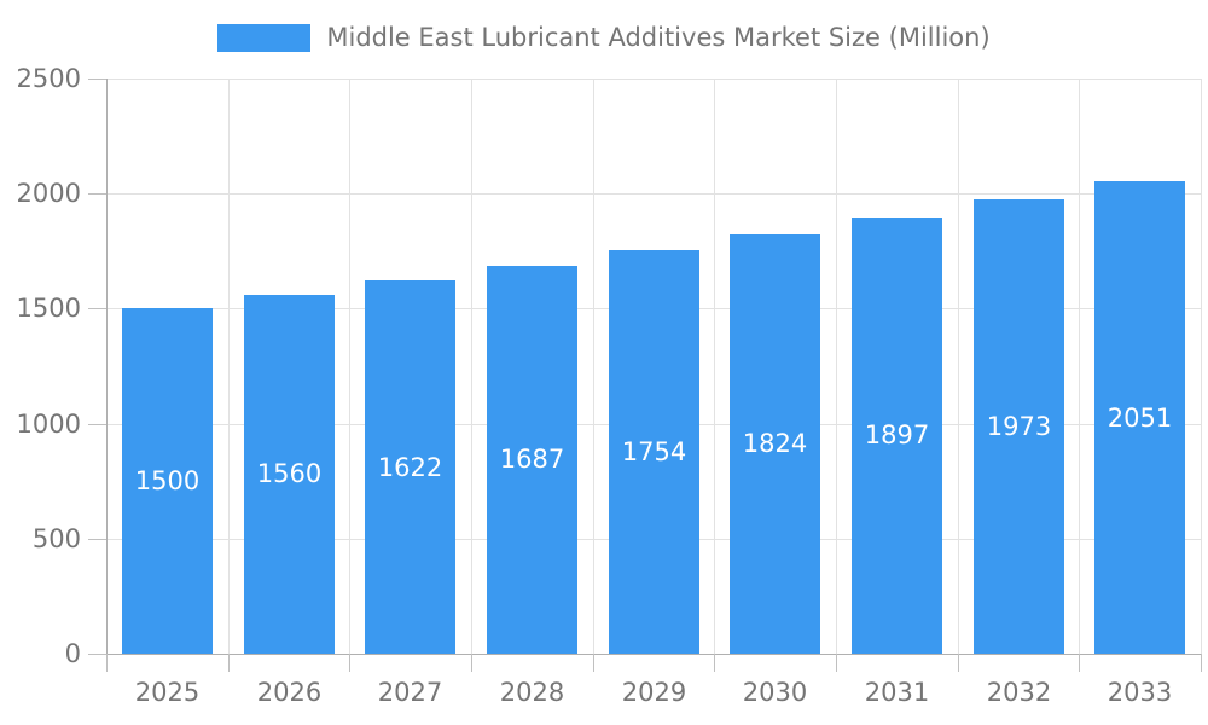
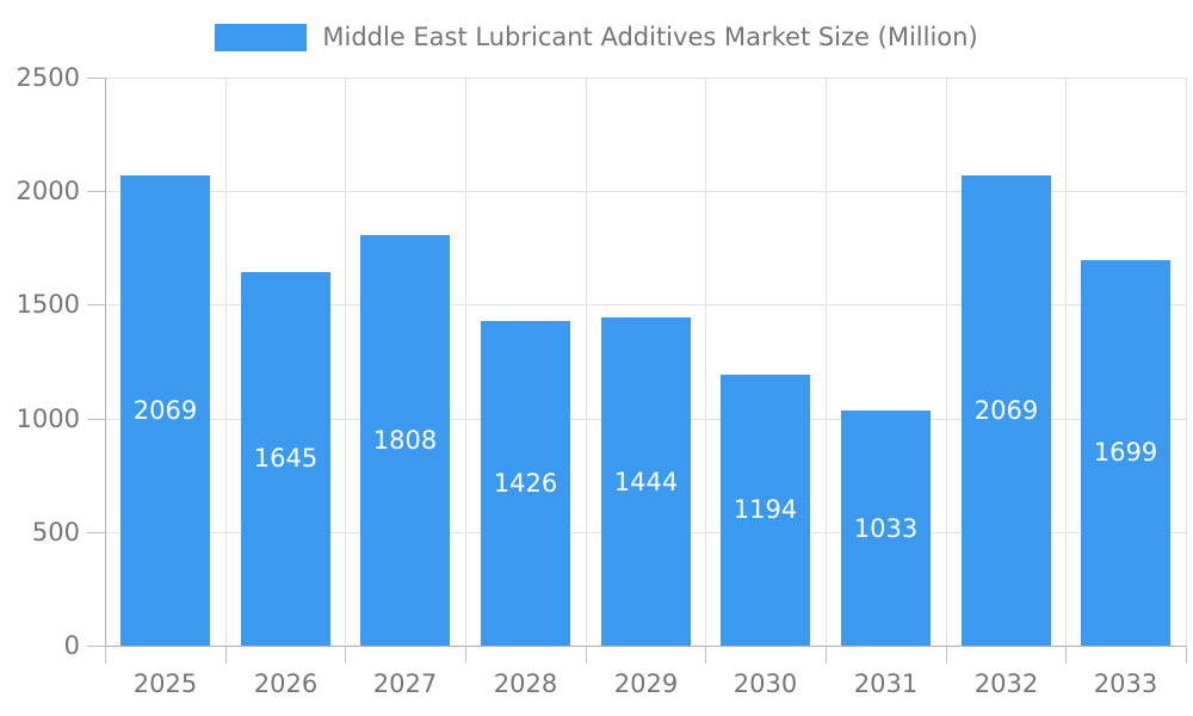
2025: 1500 -> 2069
2026: 1560 -> 1645
2027: 1622 -> 1808
2028: 1687 -> 1426
2029: 1754 -> 1444
2030: 1824 -> 1194
2031: 1897 -> 1033
2032: 1973 -> 2069
2033: 2051 -> 1699
